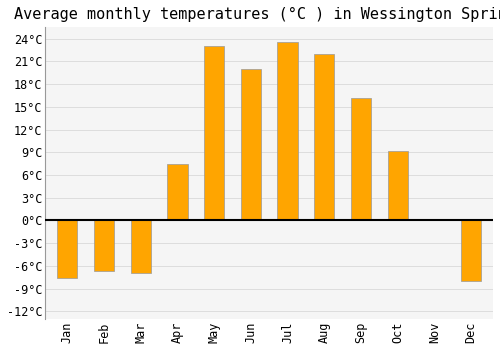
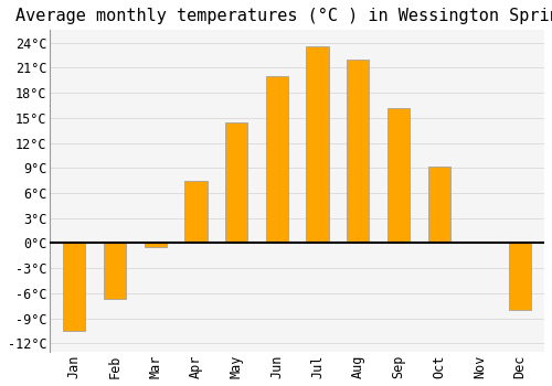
Jan: -7.6°C -> -10.5°C
Mar: -7.0°C -> -0.5°C
May: 23.0°C -> 14.5°C
